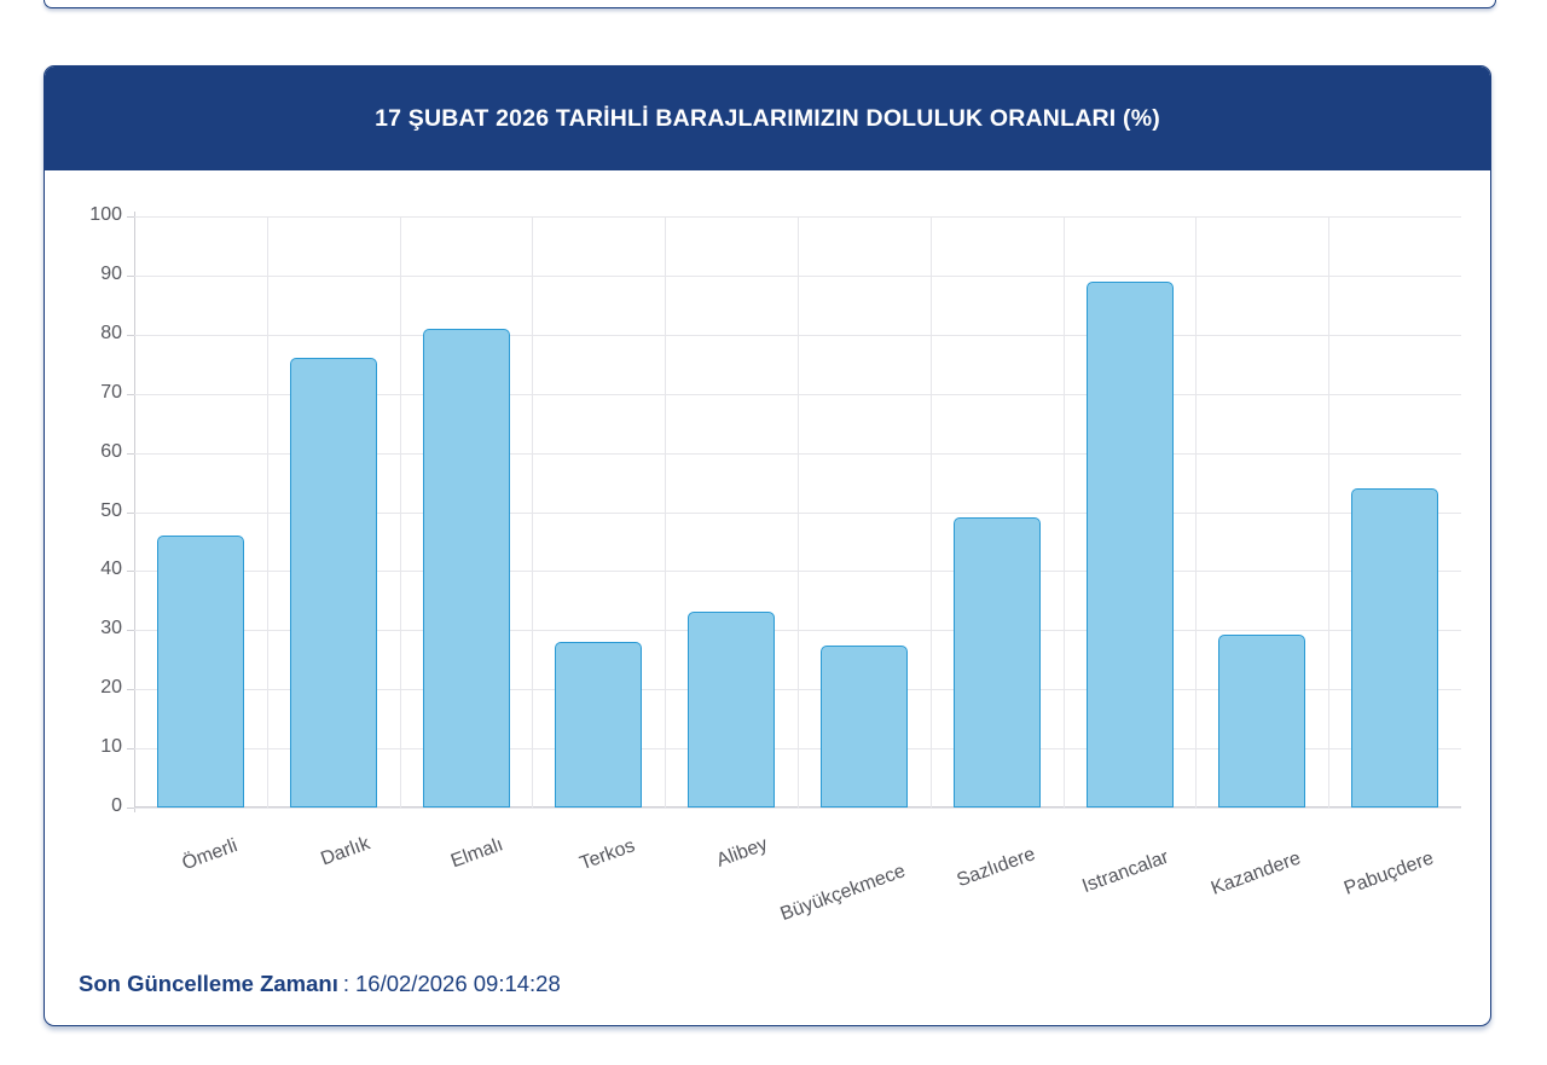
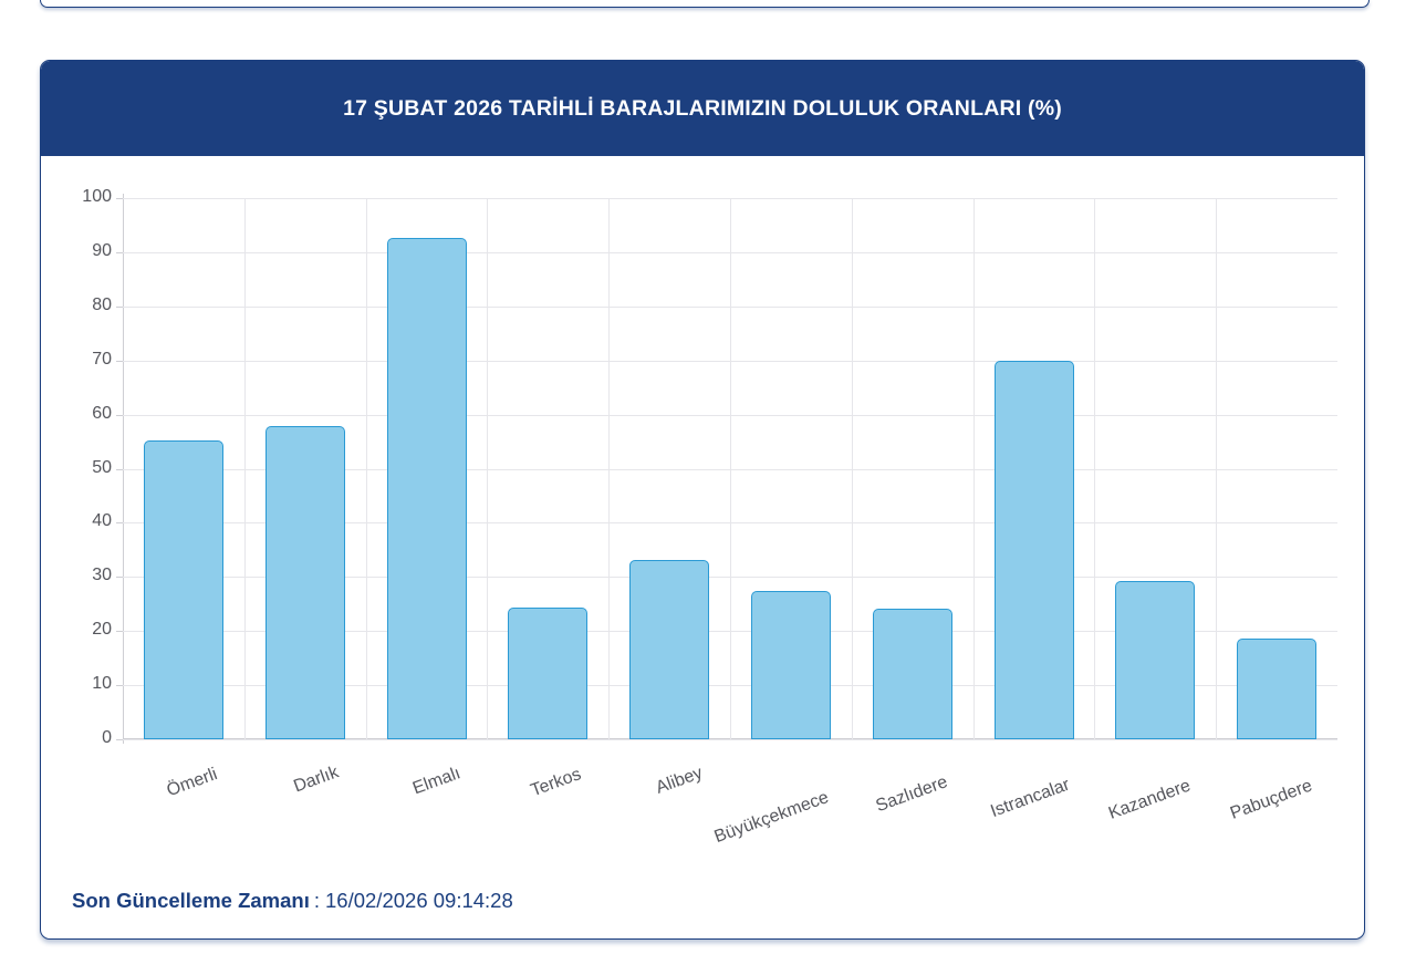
Ömerli: 46 -> 55
Darlık: 76 -> 58
Elmalı: 81 -> 93
Terkos: 28 -> 24
Sazlıdere: 49 -> 24
Istrancalar: 89 -> 70
Pabuçdere: 54 -> 19
